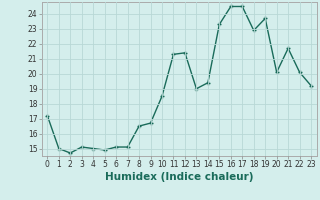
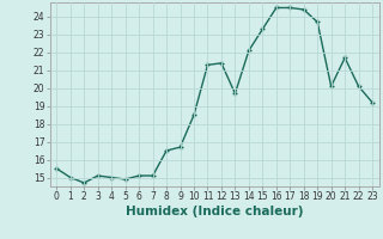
0: 17.2 -> 15.5
13: 19.0 -> 19.7
14: 19.4 -> 22.1
18: 22.9 -> 24.4
